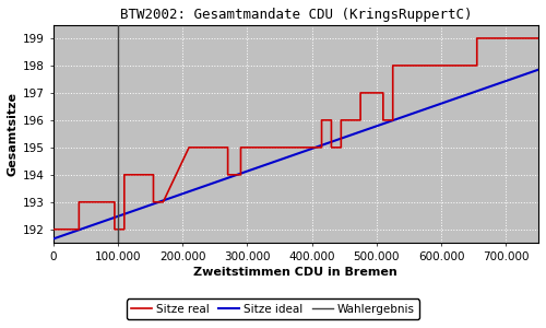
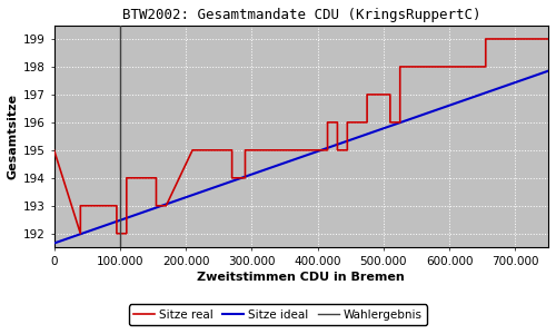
0: 192 -> 195
